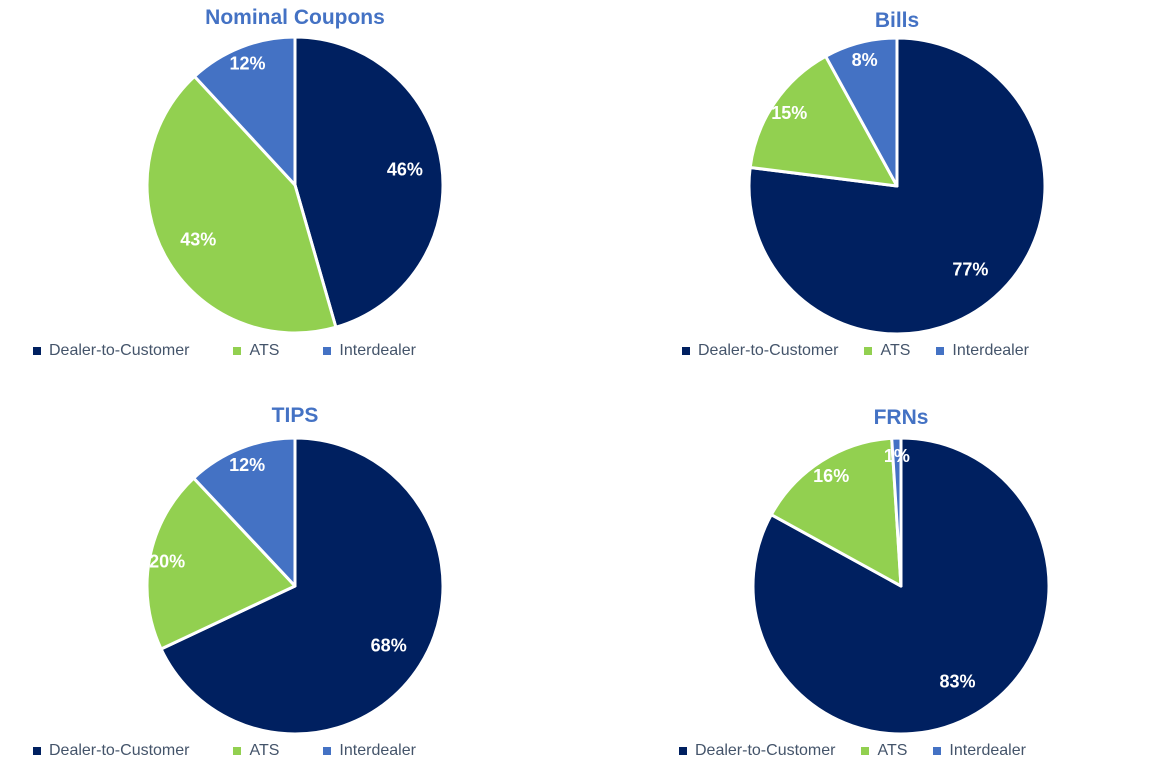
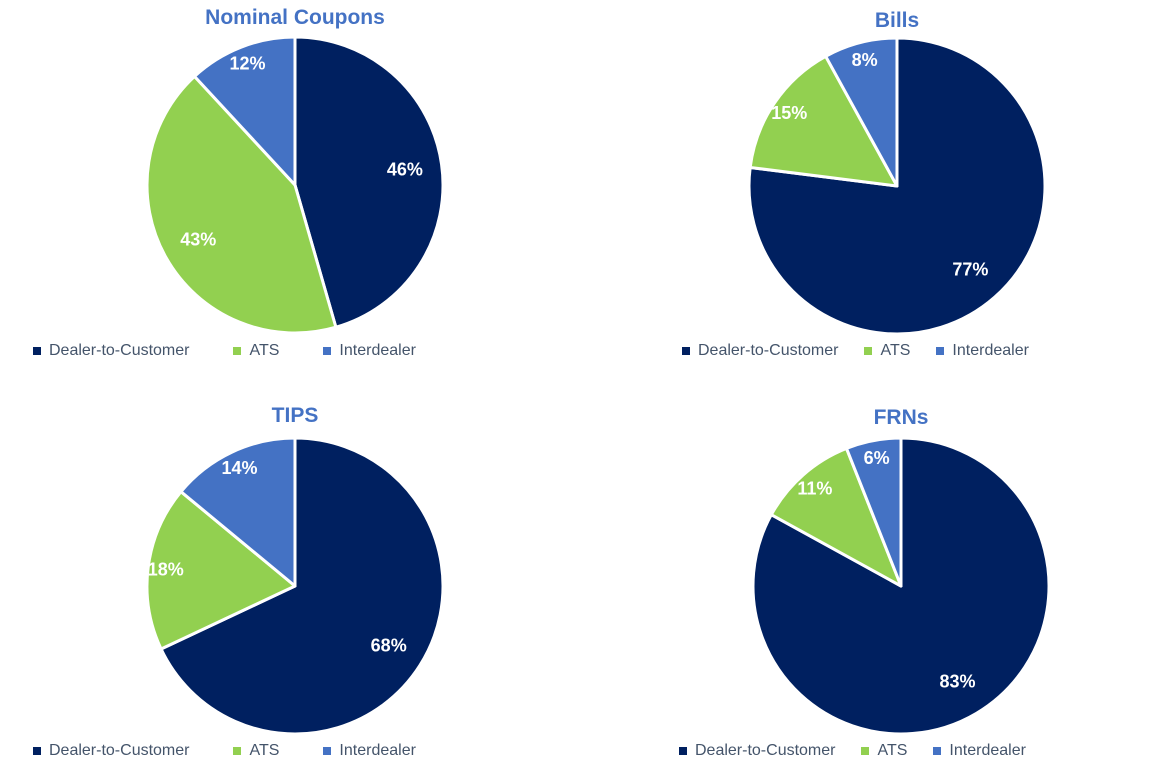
TIPS/ATS: 20% -> 18%
TIPS/Interdealer: 12% -> 14%
FRNs/ATS: 16% -> 11%
FRNs/Interdealer: 1% -> 6%
